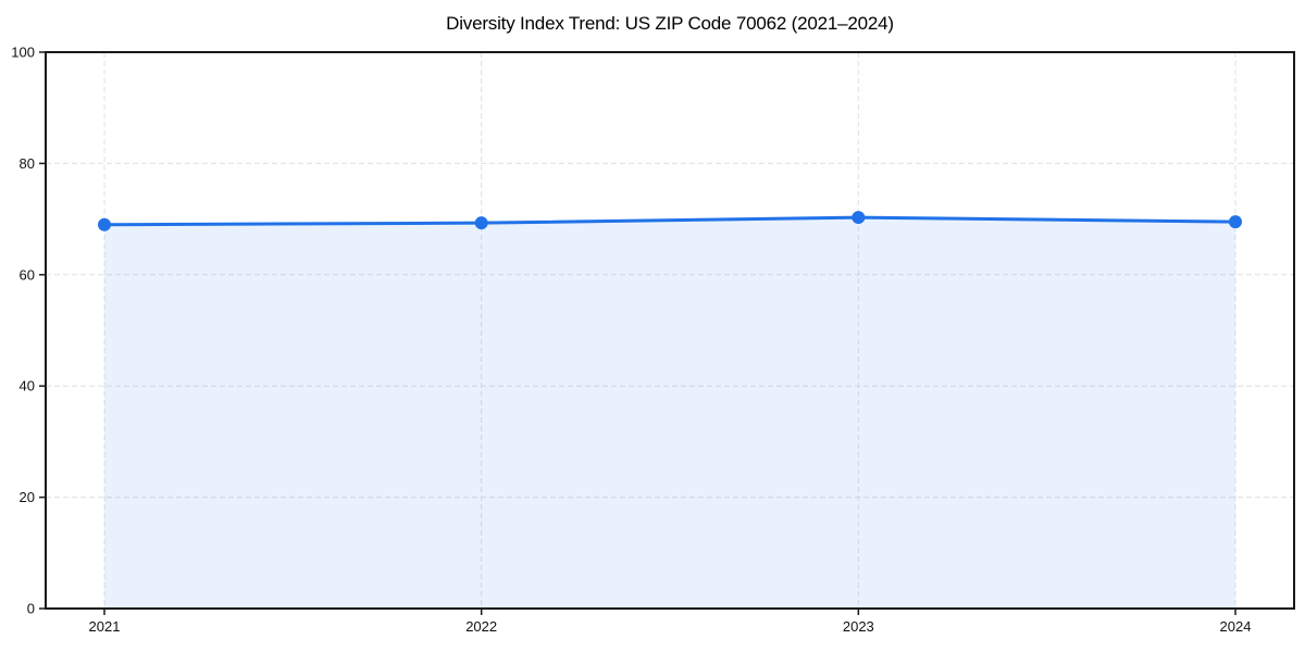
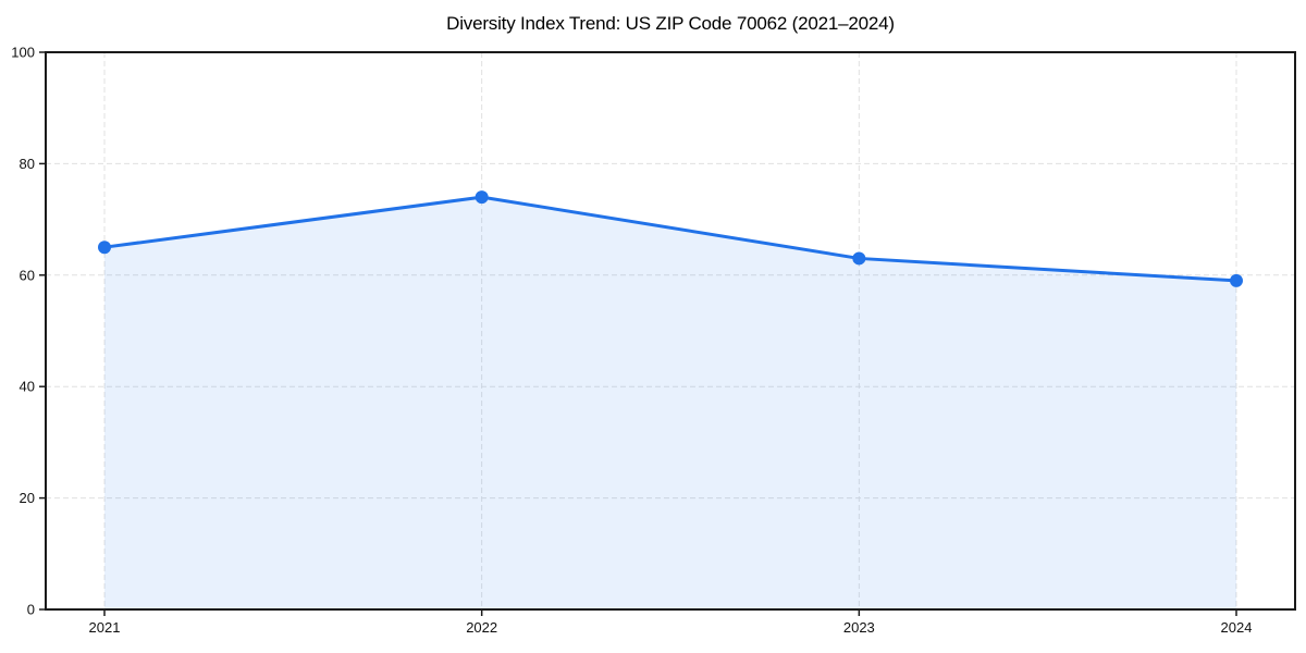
2021: 69 -> 65
2022: 69 -> 74
2023: 70 -> 63
2024: 70 -> 59
